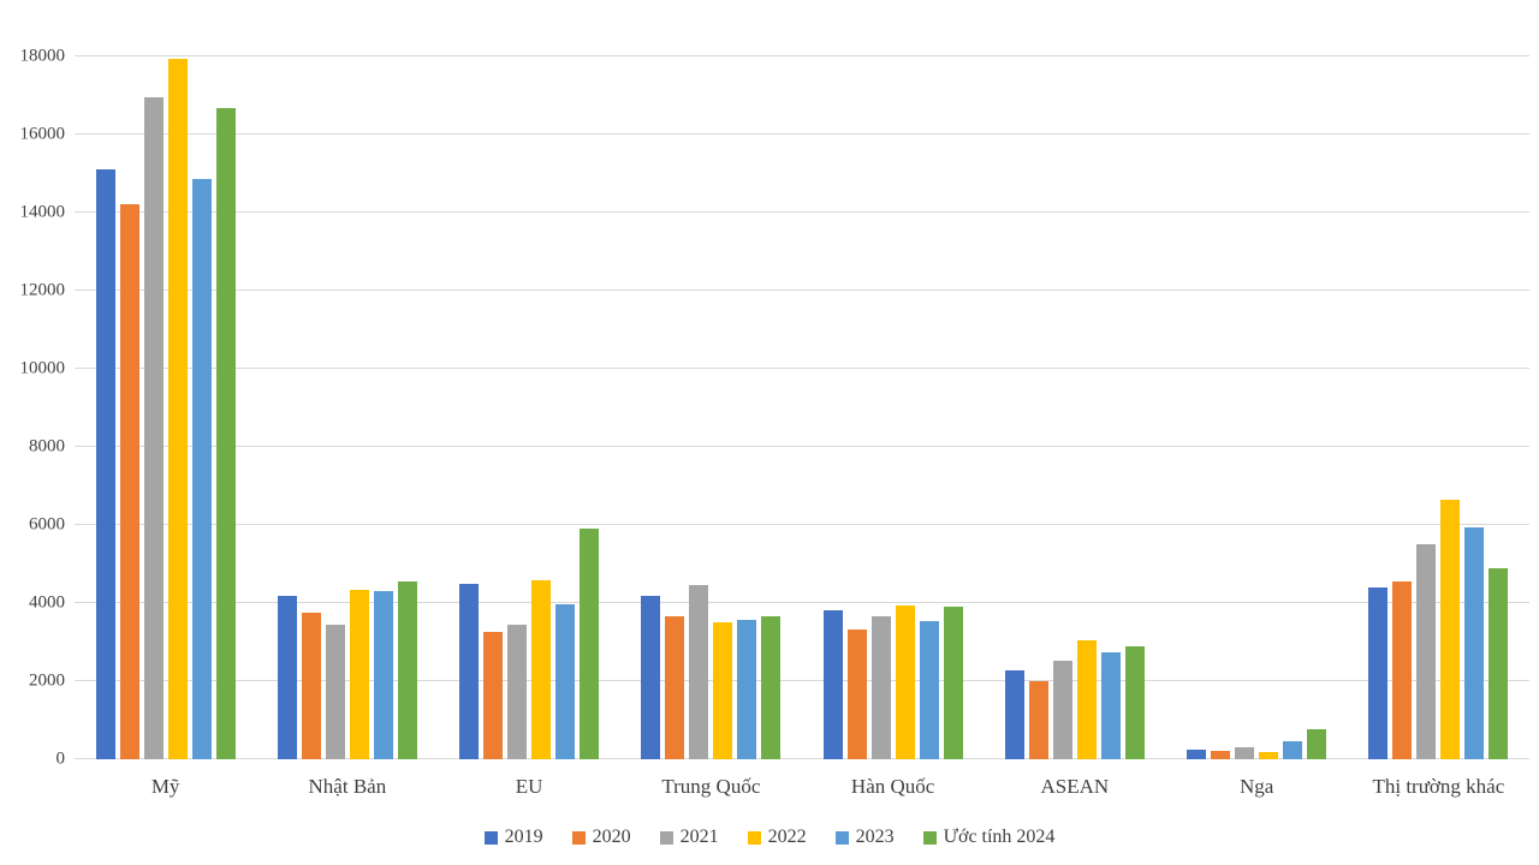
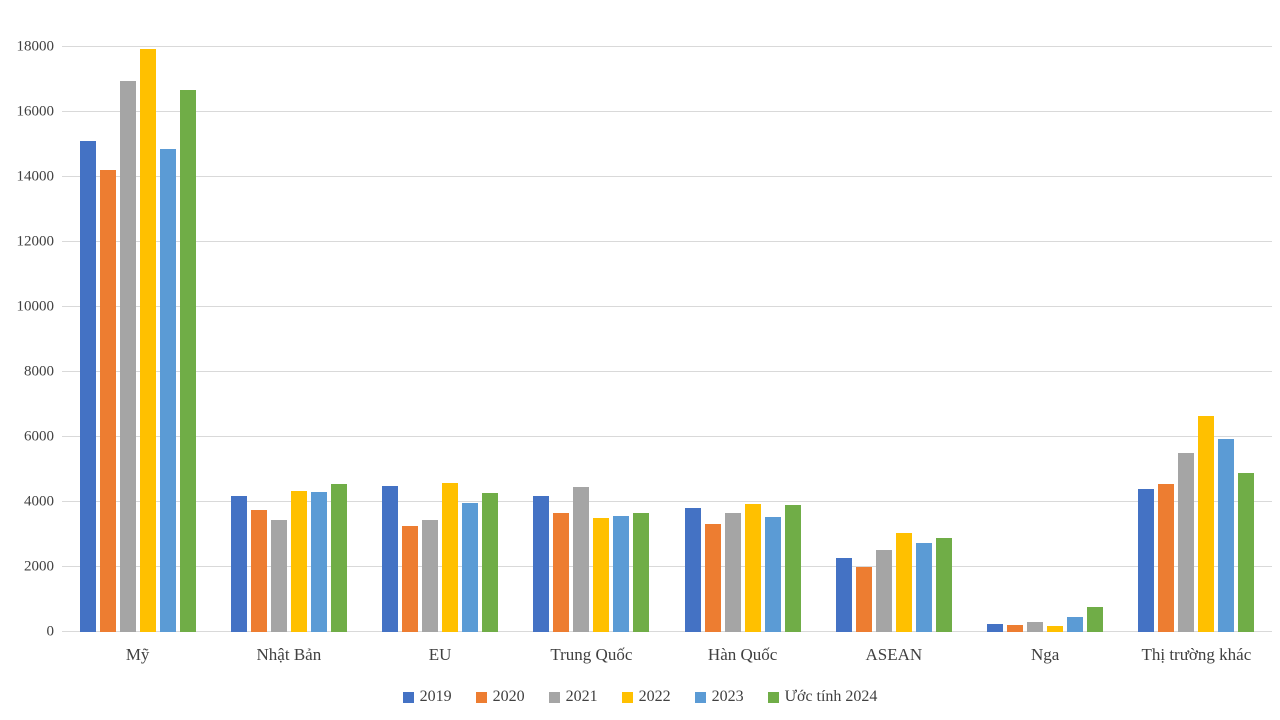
Ước tính 2024/EU: 5900 -> 4300
